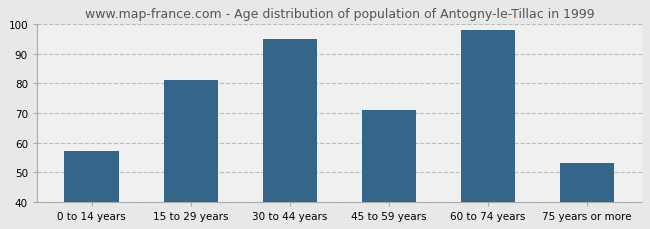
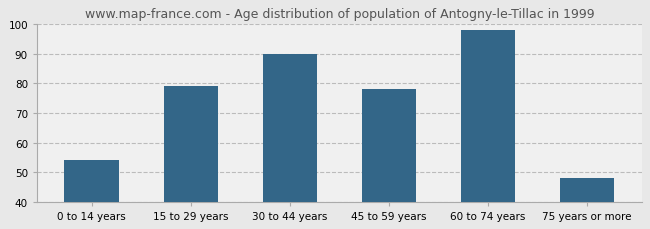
0 to 14 years: 57 -> 54
15 to 29 years: 81 -> 79
30 to 44 years: 95 -> 90
45 to 59 years: 71 -> 78
75 years or more: 53 -> 48
